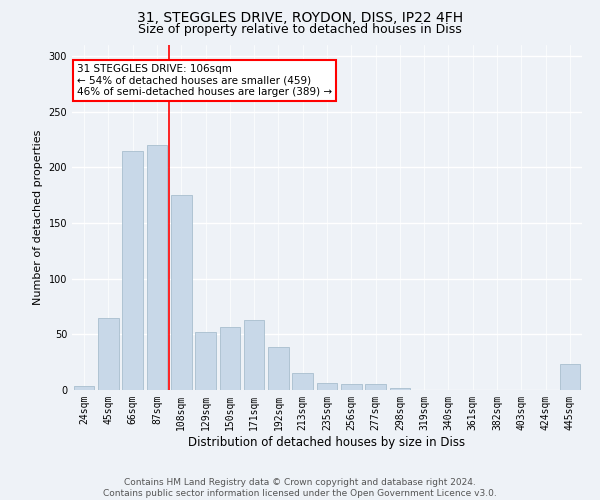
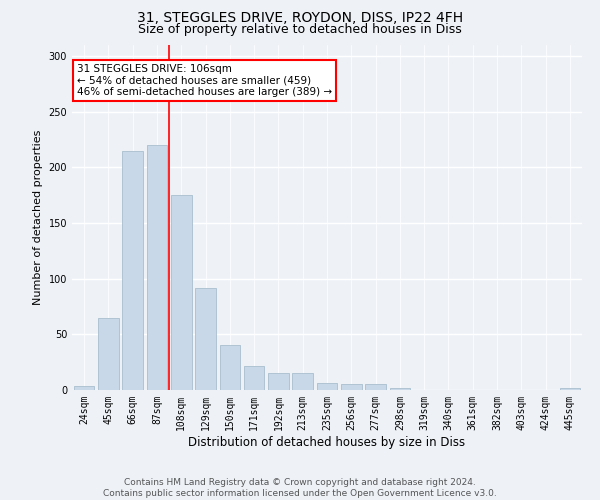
129sqm: 52 -> 92
150sqm: 57 -> 40
171sqm: 63 -> 22
192sqm: 39 -> 15
445sqm: 23 -> 2
